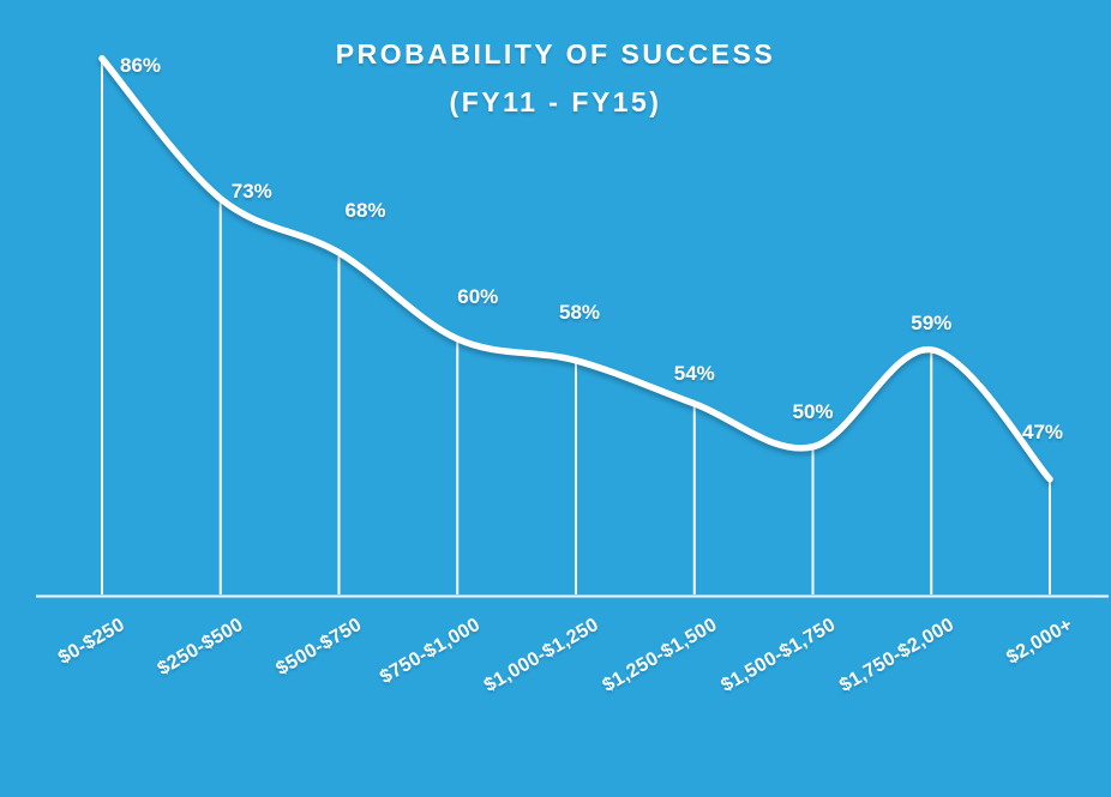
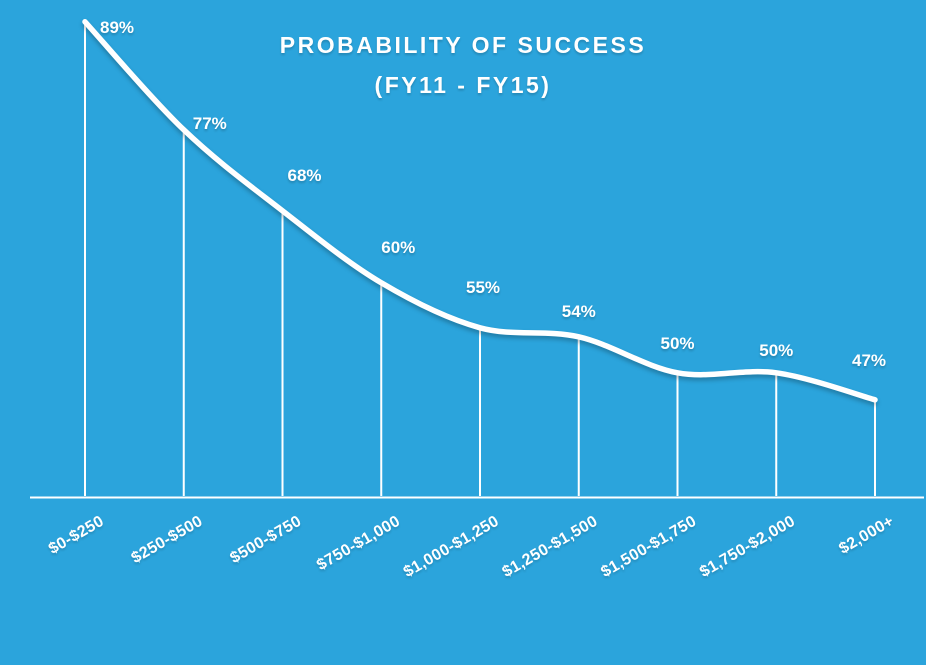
$0-$250: 86% -> 89%
$250-$500: 73% -> 77%
$1,000-$1,250: 58% -> 55%
$1,750-$2,000: 59% -> 50%
